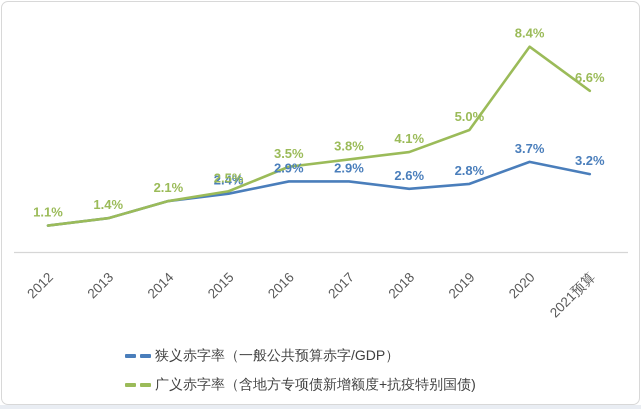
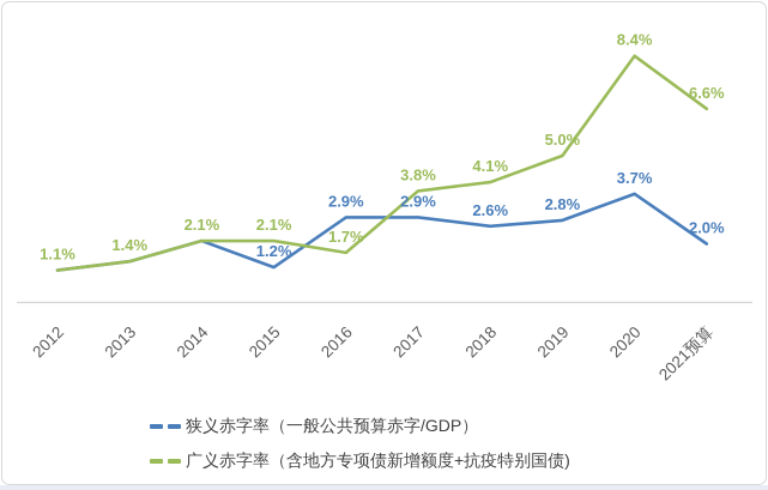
狭义赤字率（一般公共预算赤字/GDP）/2015: 2.4% -> 1.2%
广义赤字率（含地方专项债新增额度+抗疫特别国债)/2015: 2.5% -> 2.1%
广义赤字率（含地方专项债新增额度+抗疫特别国债)/2016: 3.5% -> 1.7%
狭义赤字率（一般公共预算赤字/GDP）/2021预算: 3.2% -> 2.0%
